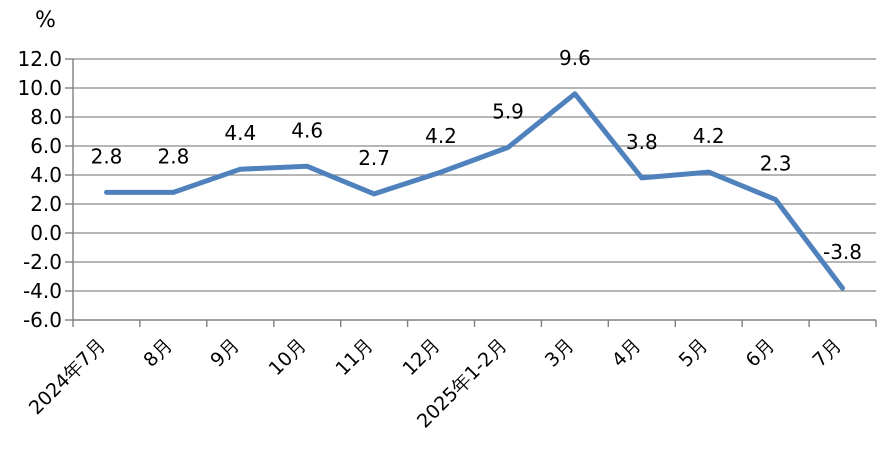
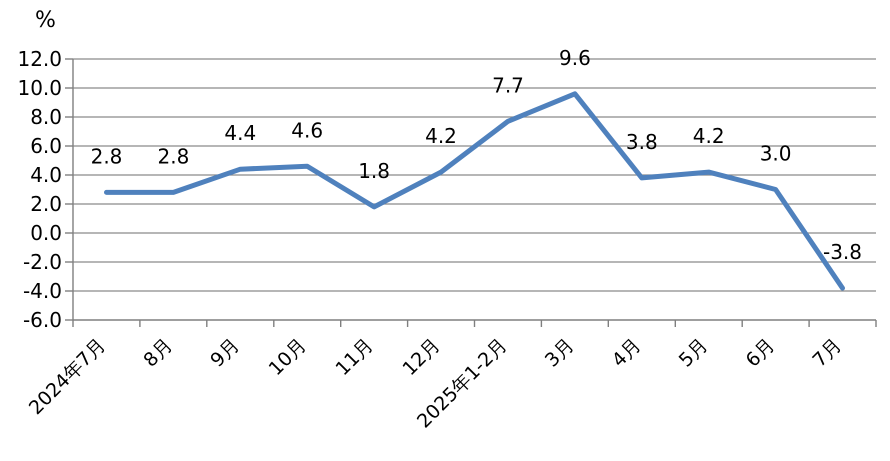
11月: 2.7 -> 1.8
2025年1-2月: 5.9 -> 7.7
6月: 2.3 -> 3.0
